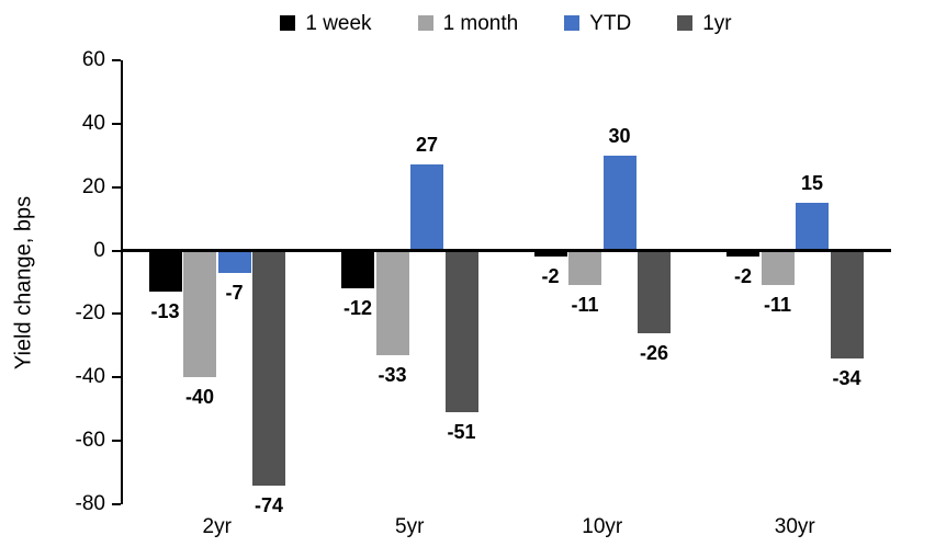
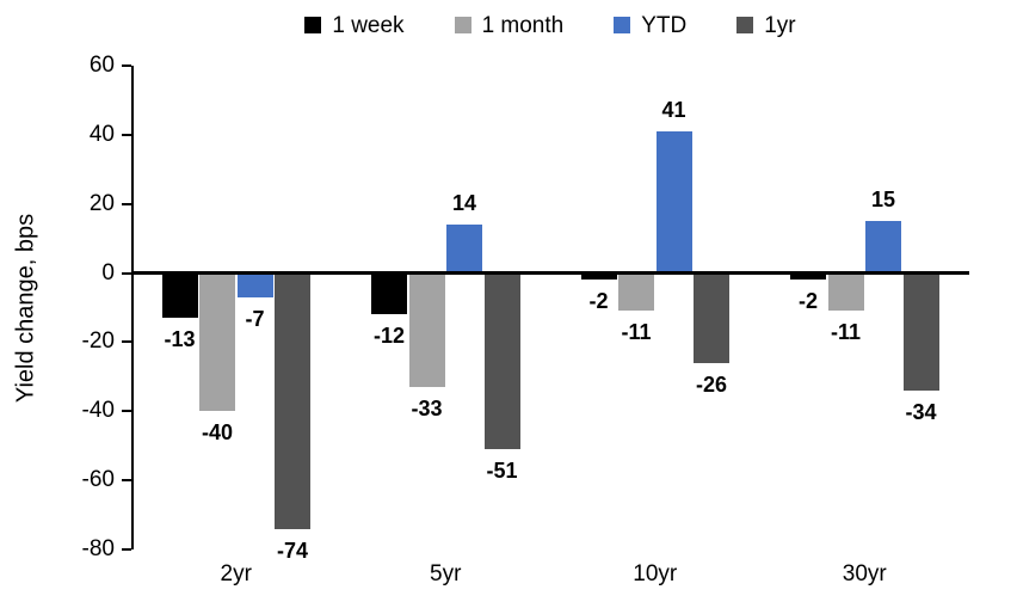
YTD/5yr: 27 -> 14
YTD/10yr: 30 -> 41
